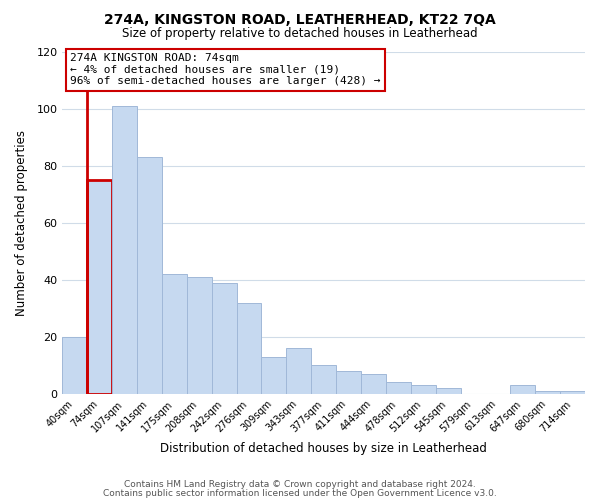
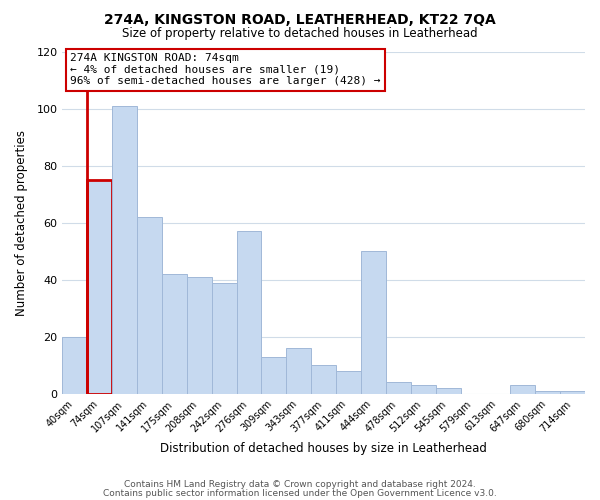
141sqm: 83 -> 62
276sqm: 32 -> 57
444sqm: 7 -> 50
